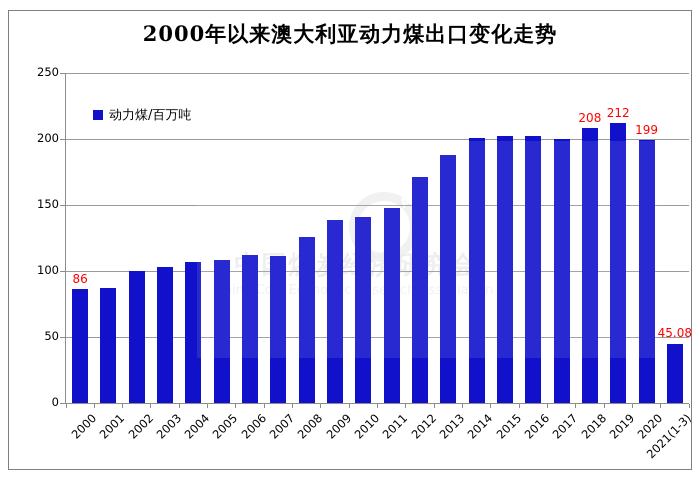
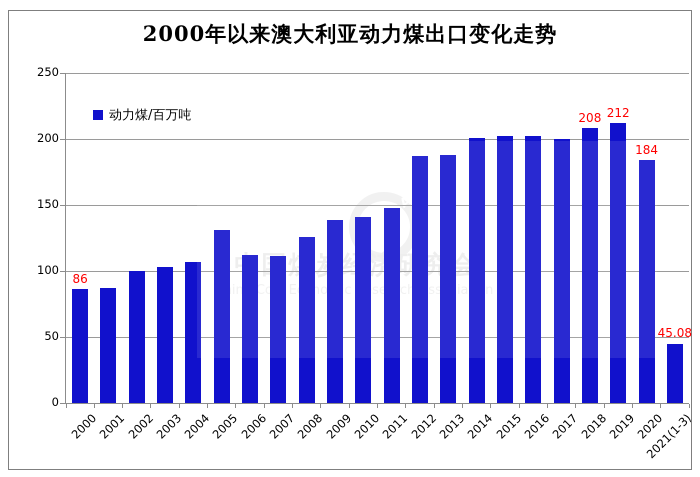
2005: 108 -> 131
2012: 171 -> 187
2020: 199 -> 184
